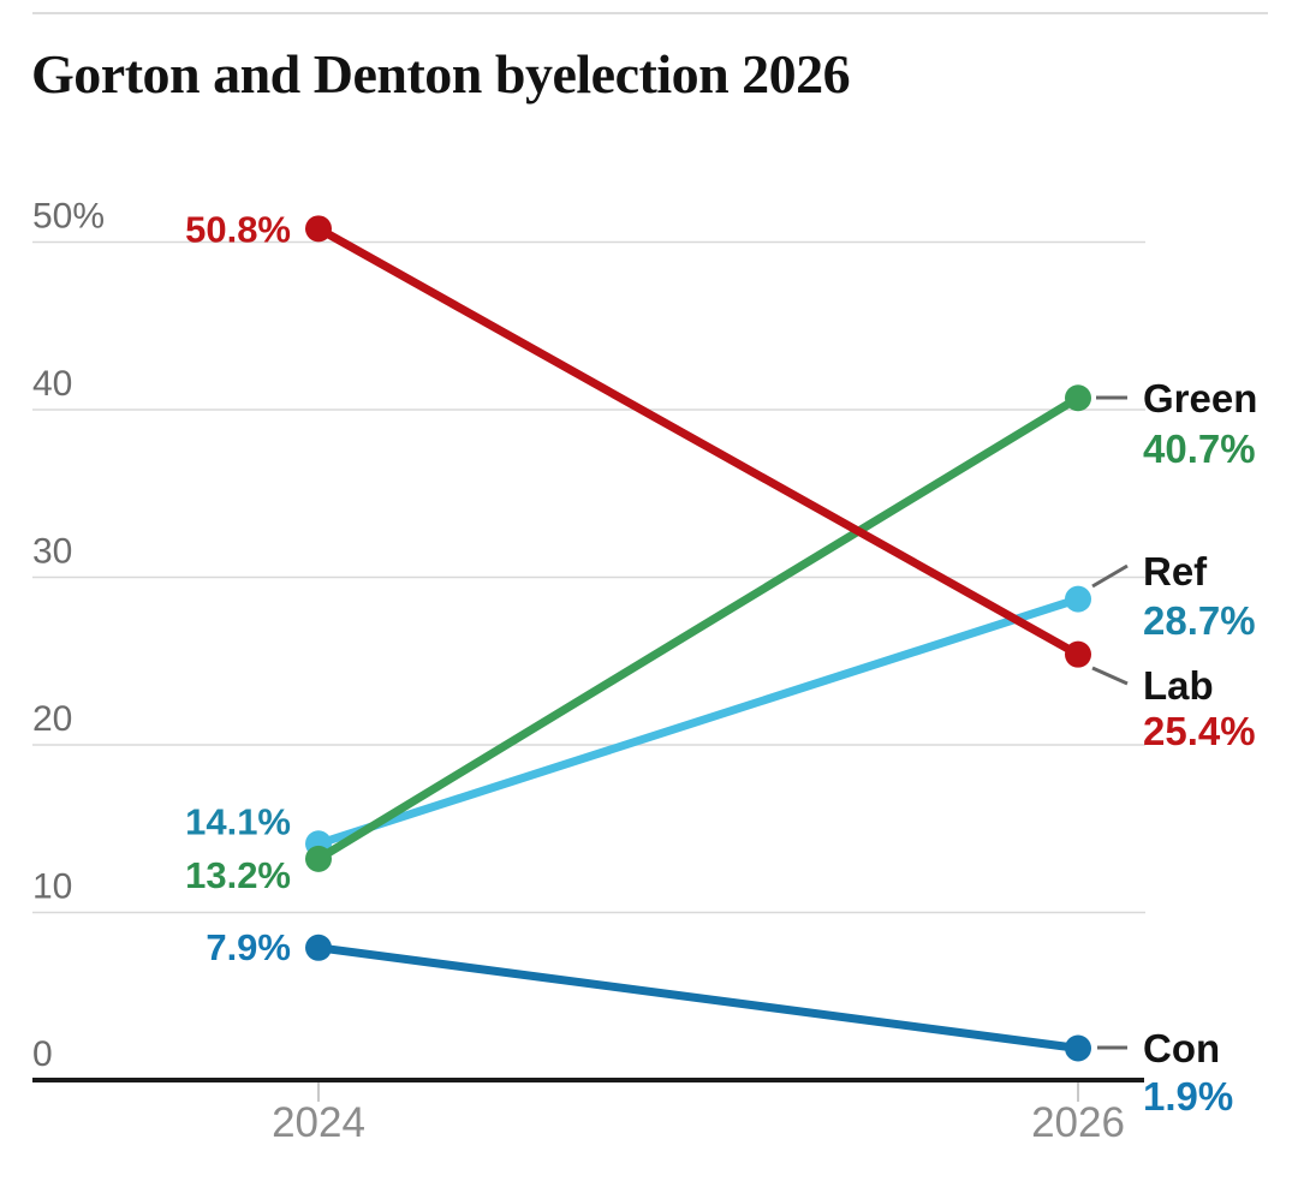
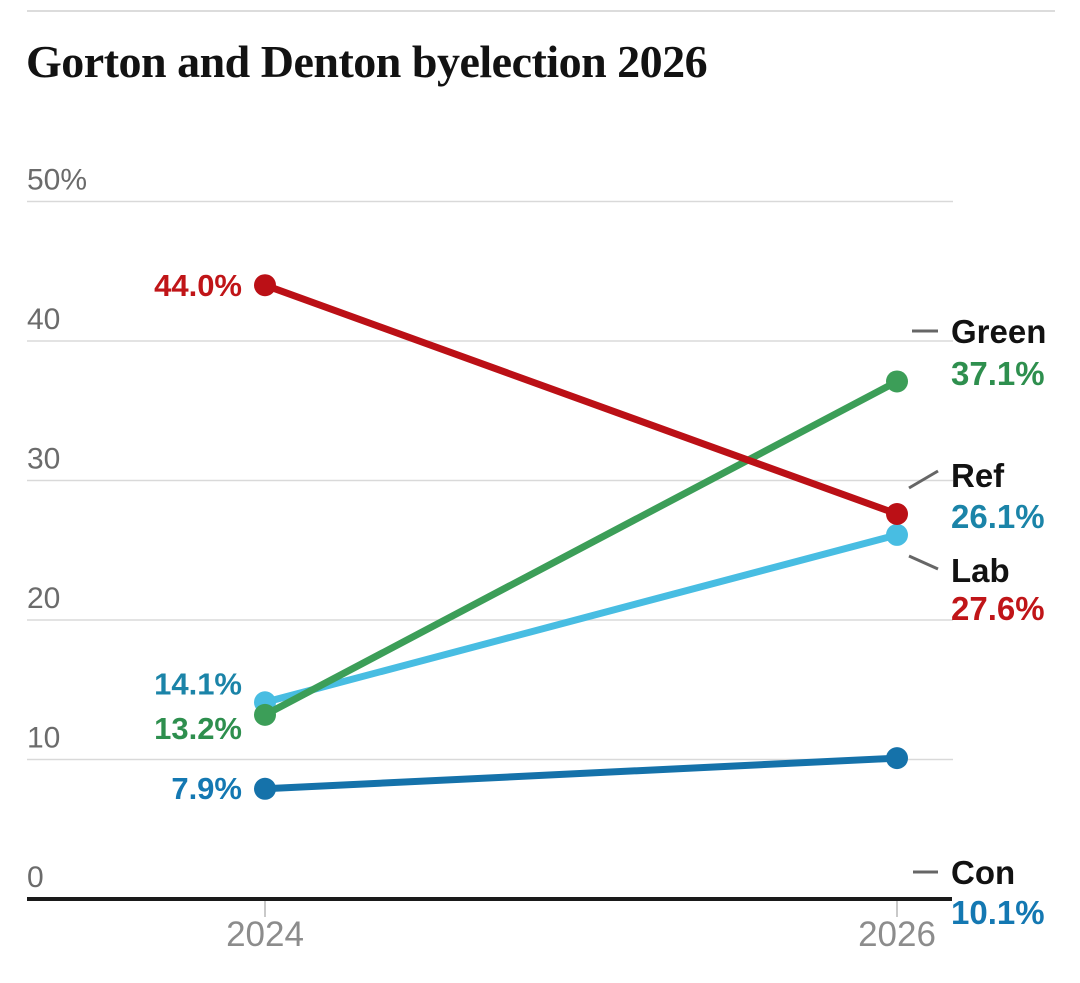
Lab/2024: 50.8% -> 44.0%
Ref/2026: 28.7% -> 26.1%
Green/2026: 40.7% -> 37.1%
Lab/2026: 25.4% -> 27.6%
Con/2026: 1.9% -> 10.1%
